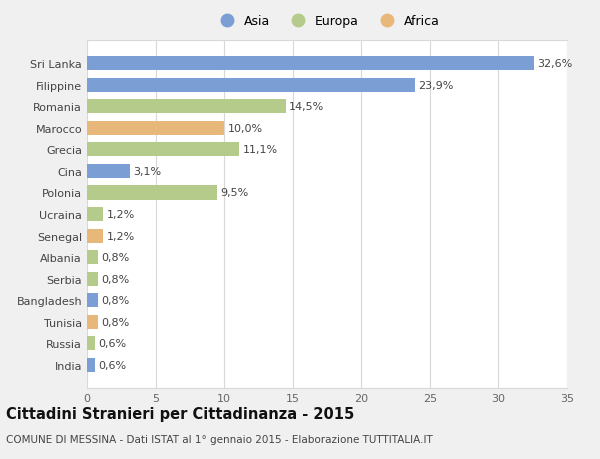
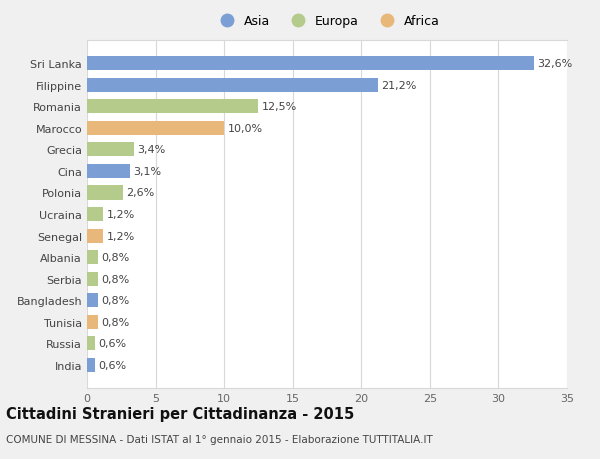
Filippine: 23,9% -> 21,2%
Romania: 14,5% -> 12,5%
Grecia: 11,1% -> 3,4%
Polonia: 9,5% -> 2,6%
